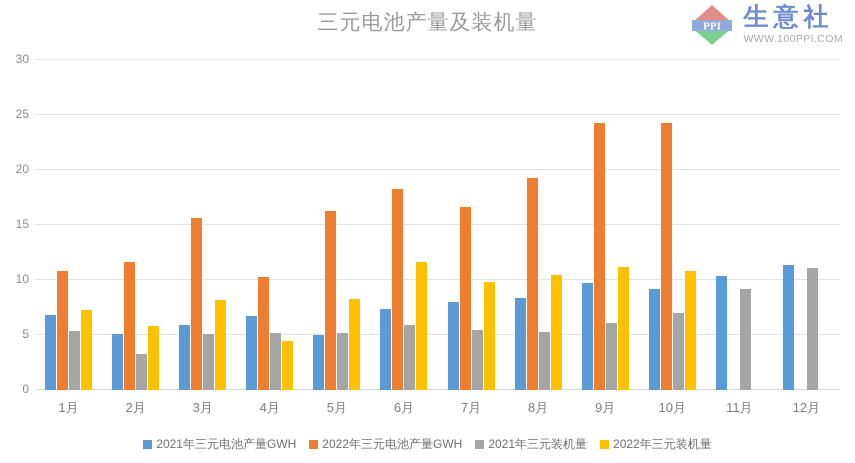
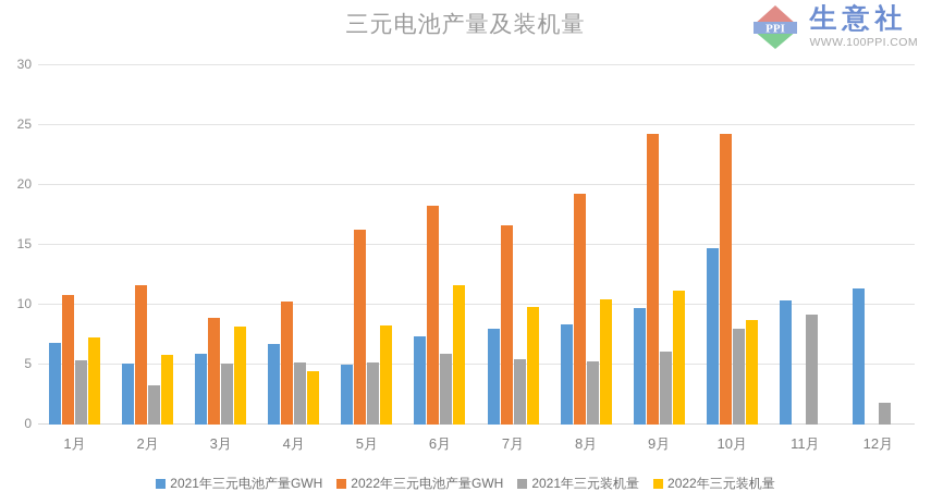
2022年三元电池产量GWH/3月: 15.6 -> 8.9
2021年三元电池产量GWH/10月: 9.2 -> 14.7
2021年三元装机量/10月: 7.0 -> 8.0
2022年三元装机量/10月: 10.8 -> 8.7
2021年三元装机量/12月: 11.1 -> 1.8
